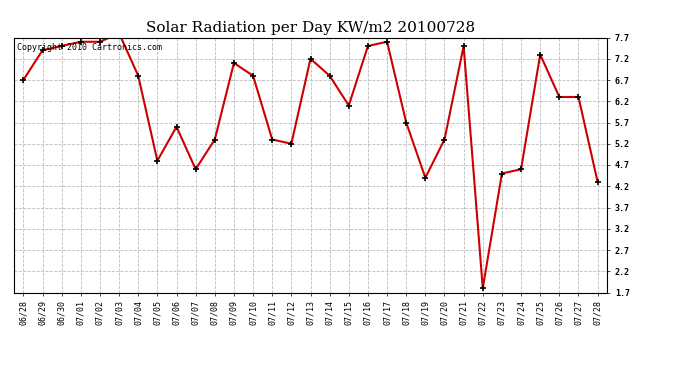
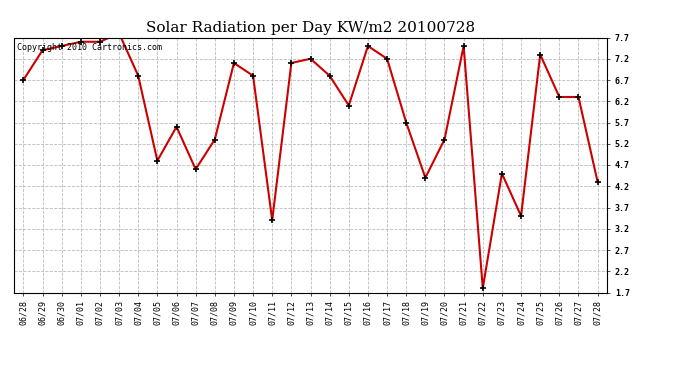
07/11: 5.3 -> 3.4
07/12: 5.2 -> 7.1
07/17: 7.6 -> 7.2
07/24: 4.6 -> 3.5
